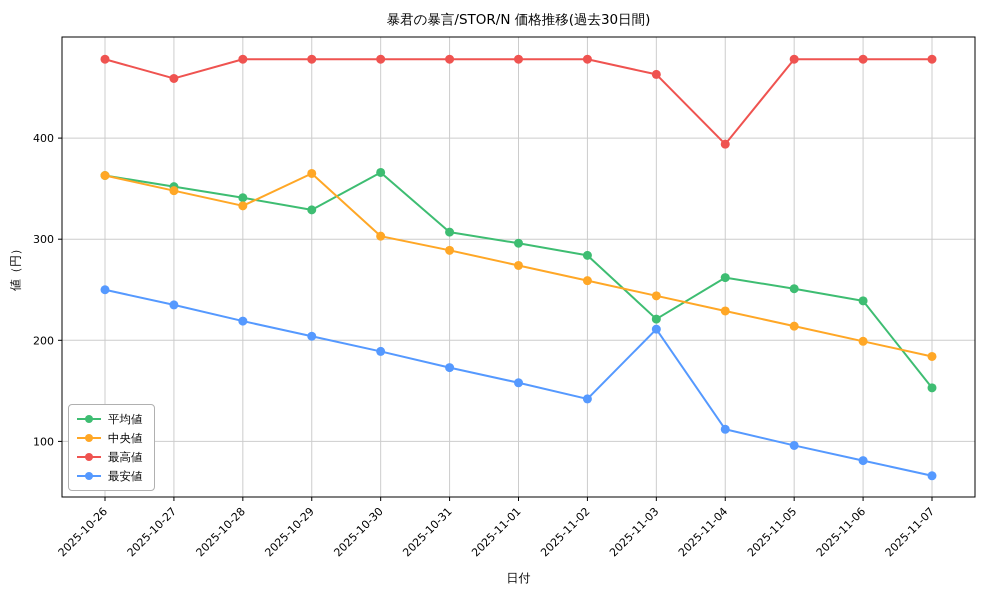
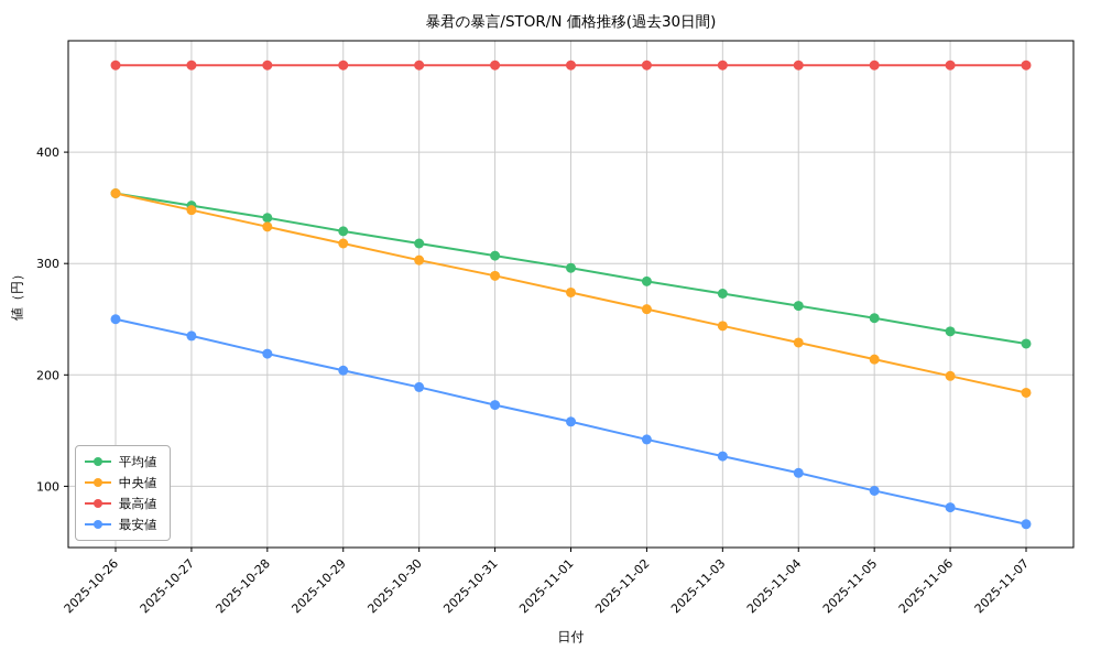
最高値/2025-10-27: 459 -> 478
中央値/2025-10-29: 365 -> 318
平均値/2025-10-30: 366 -> 318
平均値/2025-11-03: 221 -> 273
最高値/2025-11-03: 463 -> 478
最安値/2025-11-03: 211 -> 127
最高値/2025-11-04: 394 -> 478
平均値/2025-11-07: 153 -> 228
